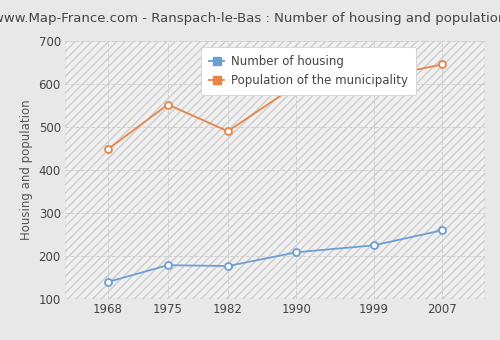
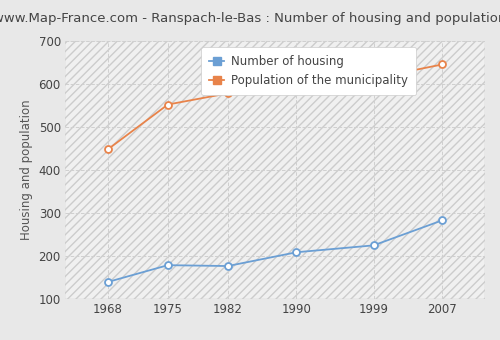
Population of the municipality/1982: 490 -> 578
Number of housing/2007: 260 -> 283
